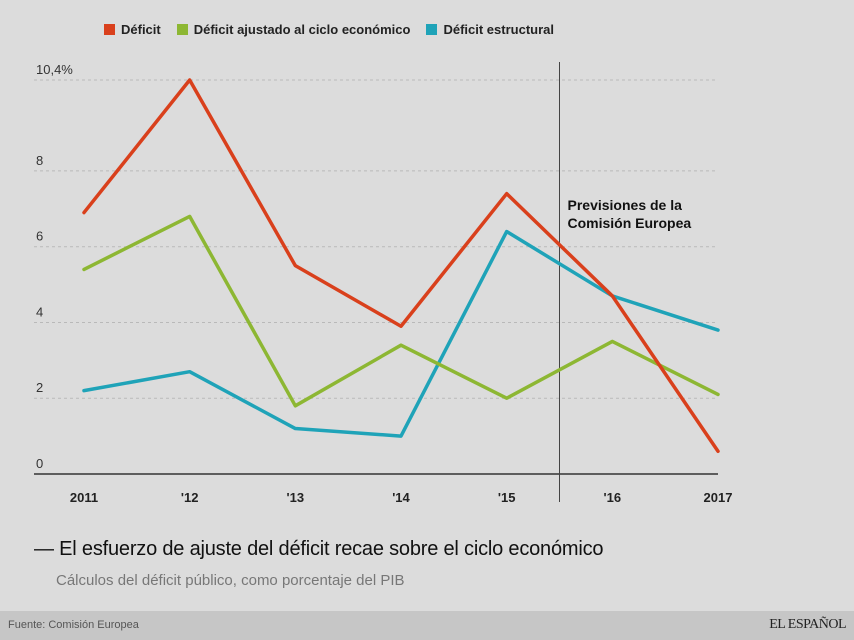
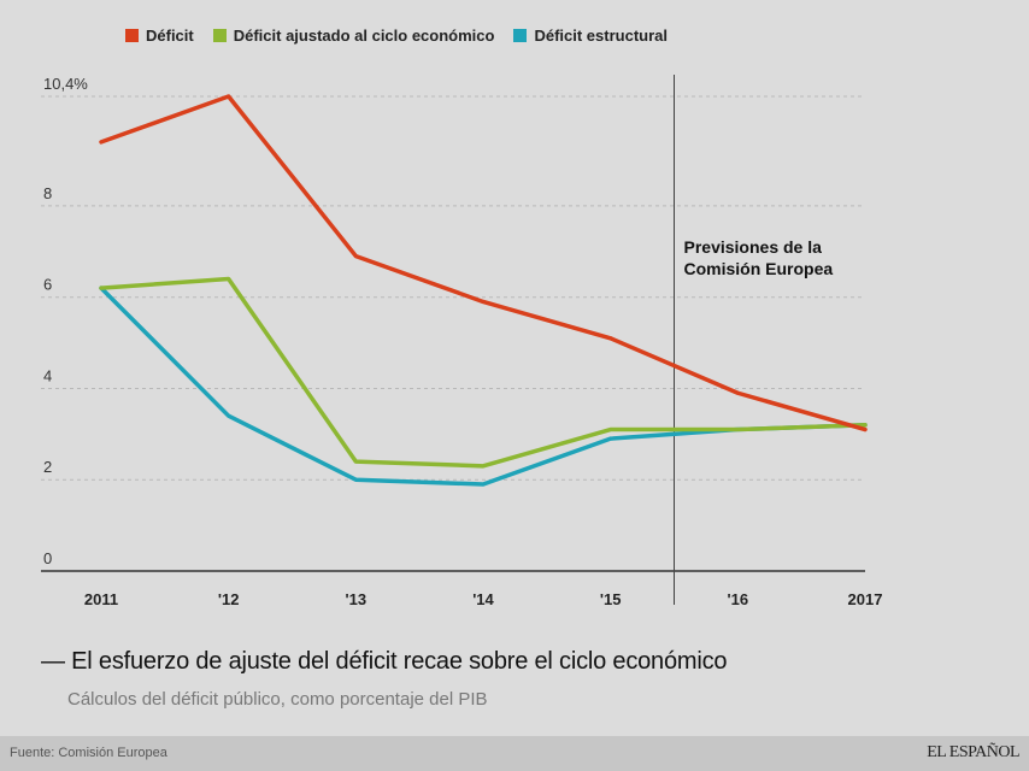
Déficit/2011: 6.9 -> 9.4
Déficit ajustado al ciclo económico/2011: 5.4 -> 6.2
Déficit estructural/2011: 2.2 -> 6.2
Déficit ajustado al ciclo económico/'12: 6.8 -> 6.4
Déficit estructural/'12: 2.7 -> 3.4
Déficit/'13: 5.5 -> 6.9
Déficit ajustado al ciclo económico/'13: 1.8 -> 2.4
Déficit estructural/'13: 1.2 -> 2.0
Déficit/'14: 3.9 -> 5.9
Déficit ajustado al ciclo económico/'14: 3.4 -> 2.3
Déficit estructural/'14: 1.0 -> 1.9
Déficit/'15: 7.4 -> 5.1
Déficit ajustado al ciclo económico/'15: 2.0 -> 3.1
Déficit estructural/'15: 6.4 -> 2.9
Déficit/'16: 4.7 -> 3.9
Déficit ajustado al ciclo económico/'16: 3.5 -> 3.1
Déficit estructural/'16: 4.7 -> 3.1
Déficit/2017: 0.6 -> 3.1
Déficit ajustado al ciclo económico/2017: 2.1 -> 3.2
Déficit estructural/2017: 3.8 -> 3.2
